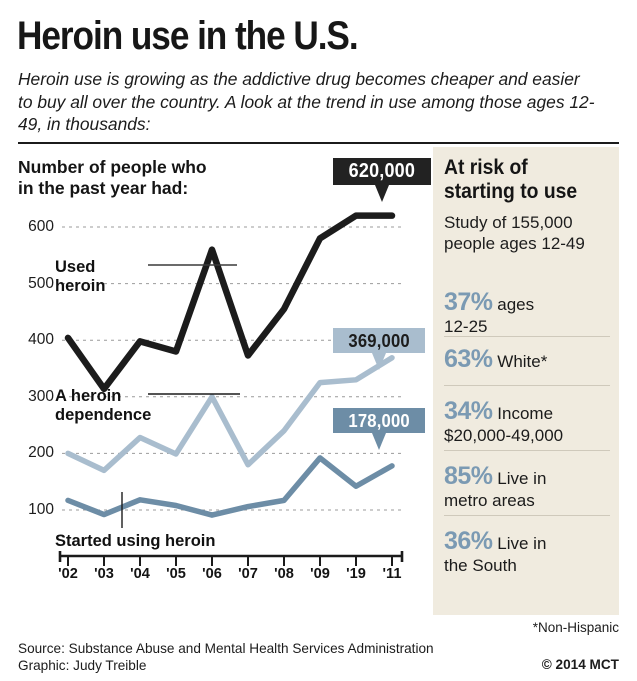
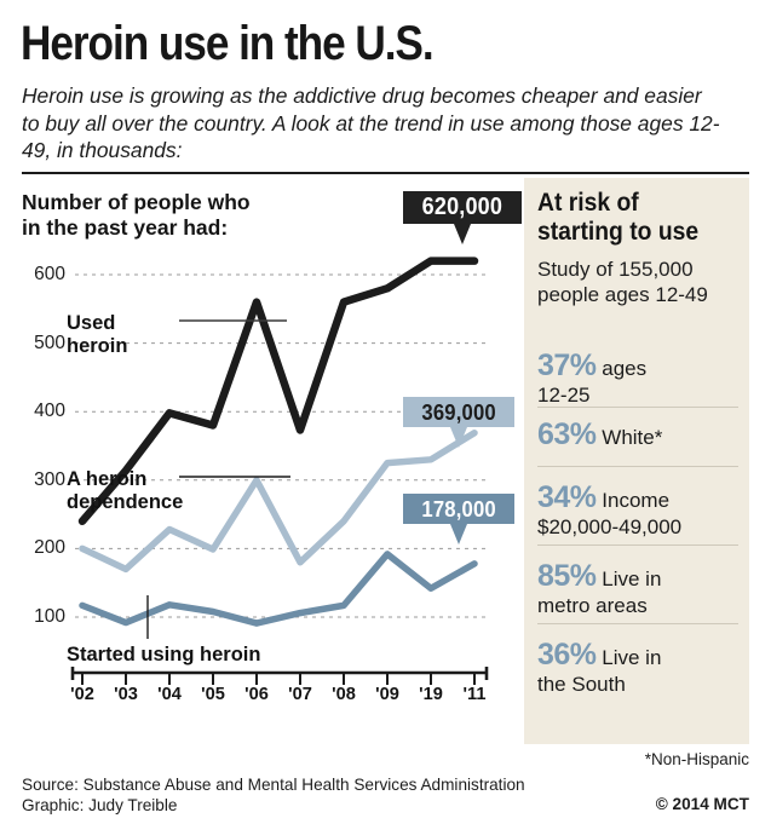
Used heroin/'02: 400 -> 240
Used heroin/'08: 460 -> 560
